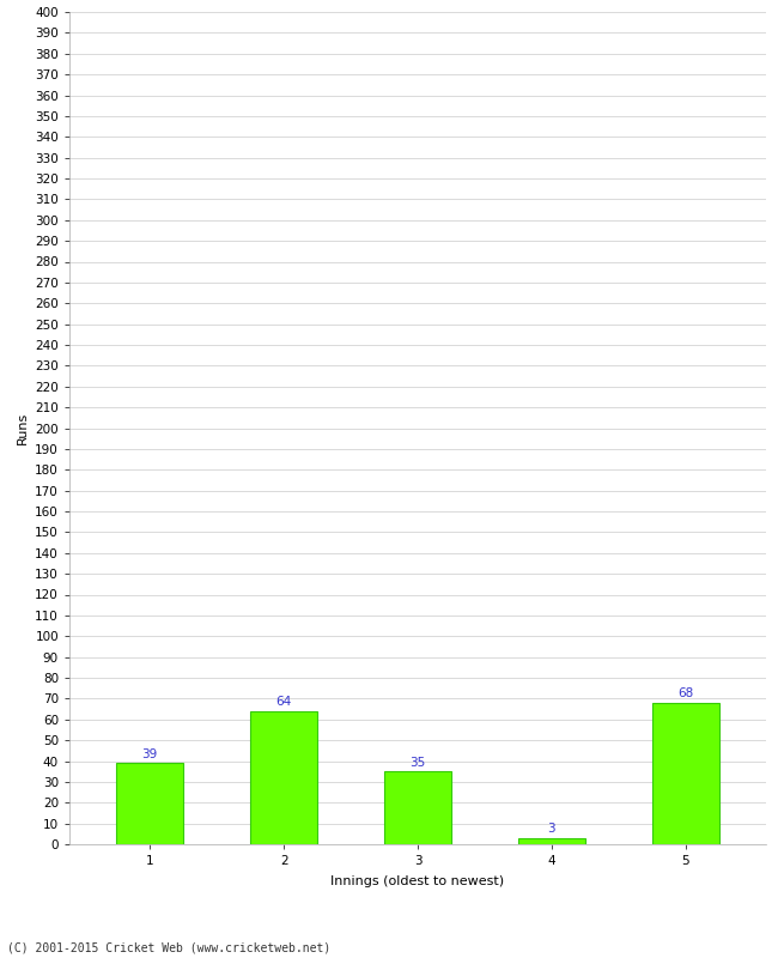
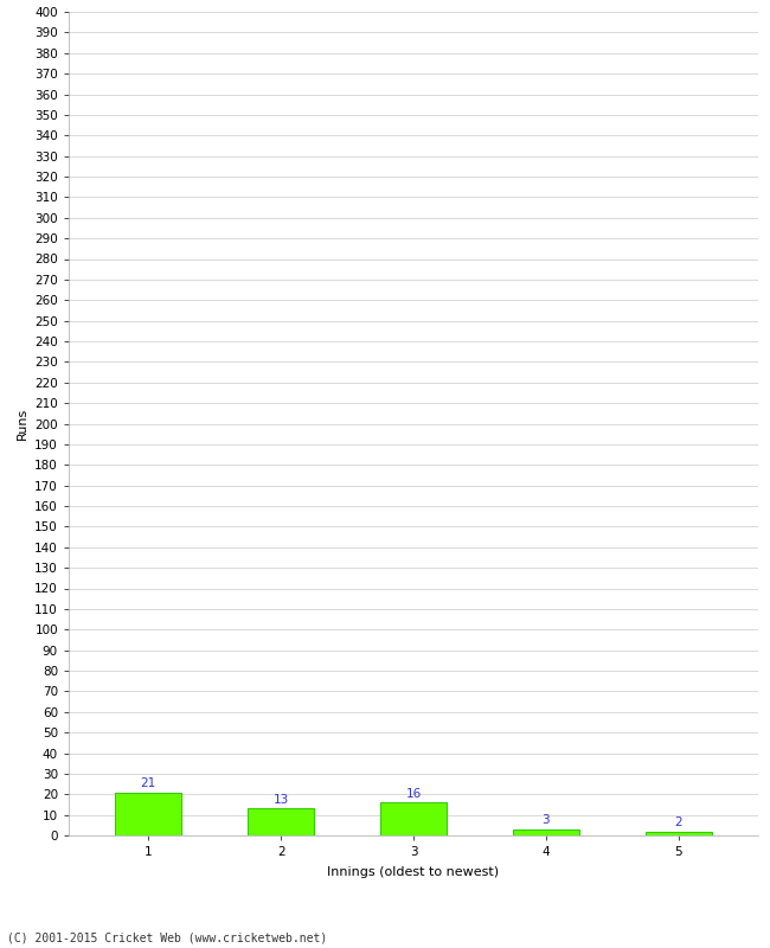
1: 39 -> 21
2: 64 -> 13
3: 35 -> 16
5: 68 -> 2
